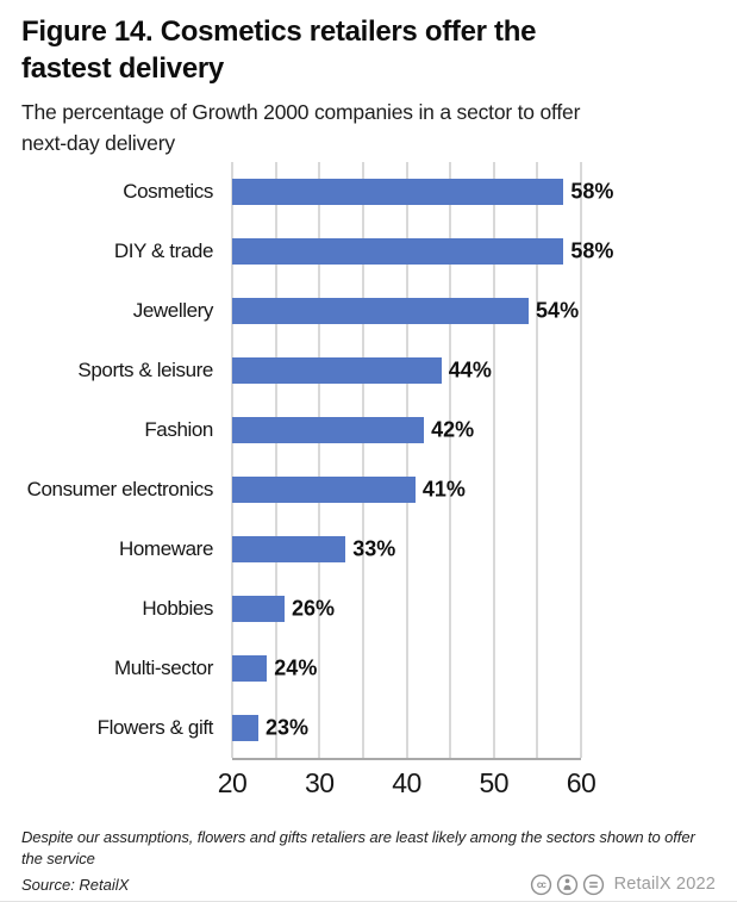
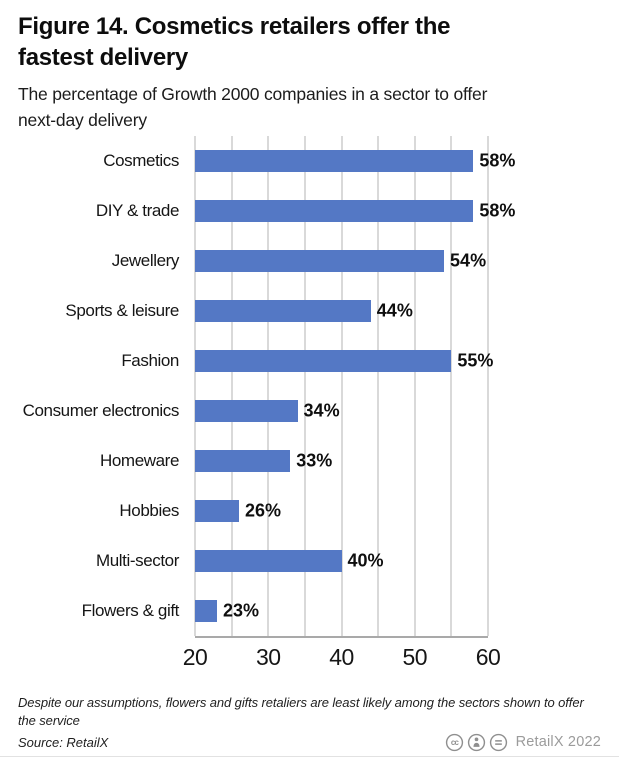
Fashion: 42% -> 55%
Consumer electronics: 41% -> 34%
Multi-sector: 24% -> 40%
